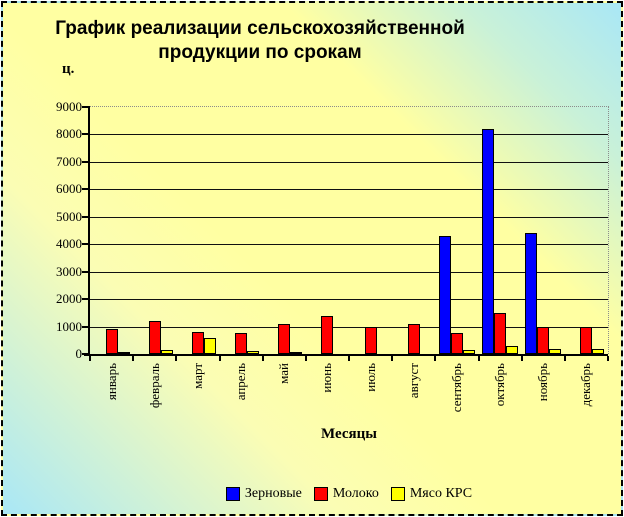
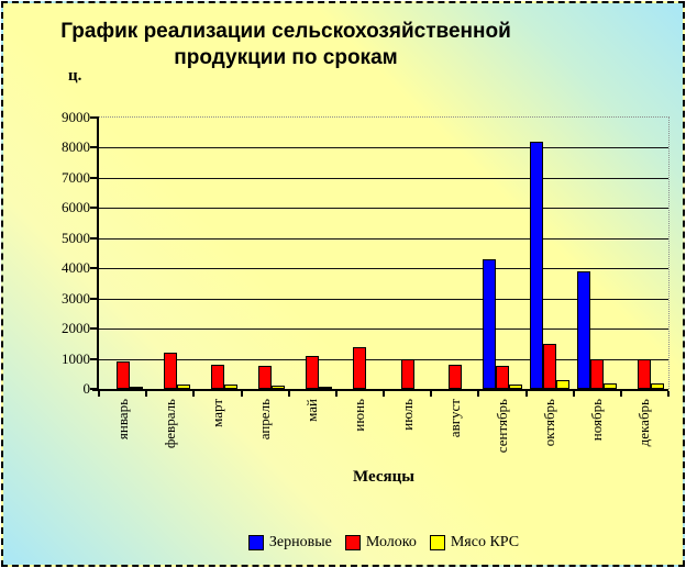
Мясо КРС/март: 600 -> 200
Молоко/август: 1100 -> 800
Зерновые/ноябрь: 4400 -> 3900
